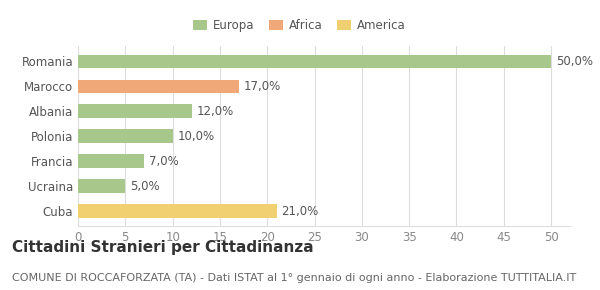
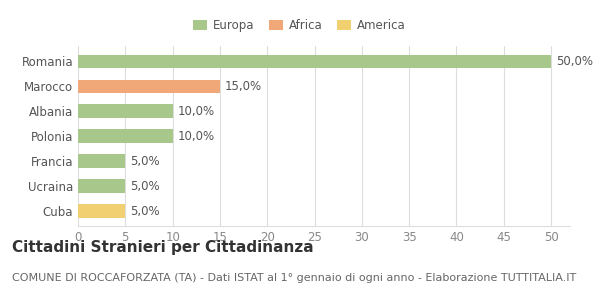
Marocco: 17,0% -> 15,0%
Albania: 12,0% -> 10,0%
Francia: 7,0% -> 5,0%
Cuba: 21,0% -> 5,0%
